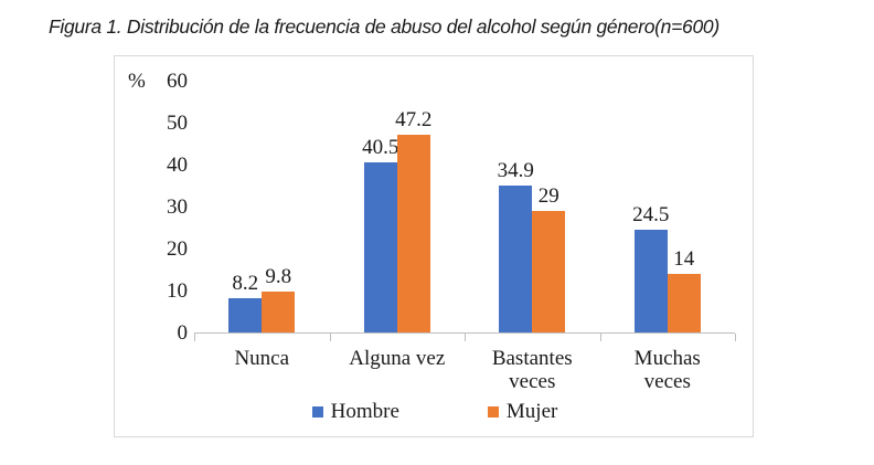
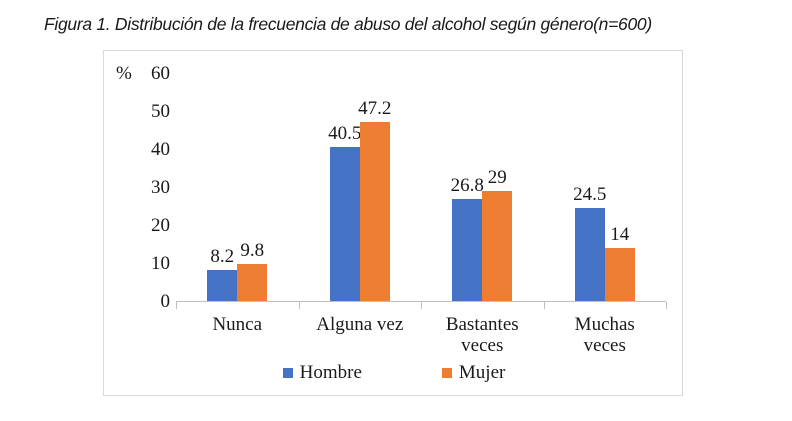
Hombre/Bastantes veces: 34.9 -> 26.8
